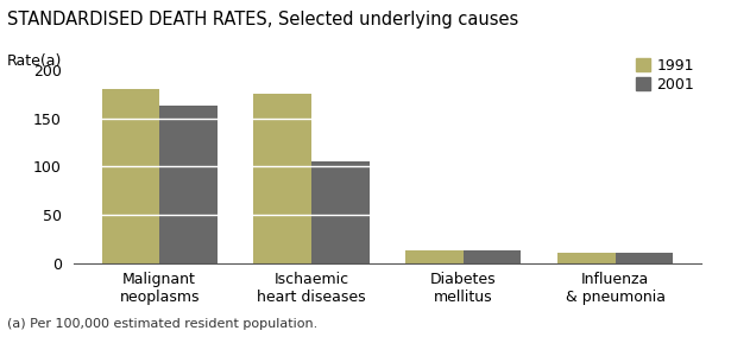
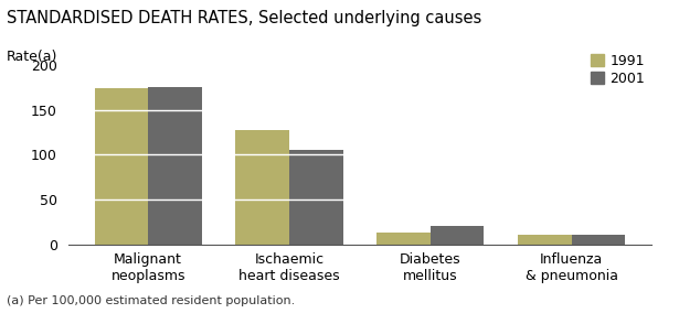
1991/Malignant neoplasms: 181 -> 174
2001/Malignant neoplasms: 163 -> 176
1991/Ischaemic heart diseases: 176 -> 128
2001/Diabetes mellitus: 13 -> 20
